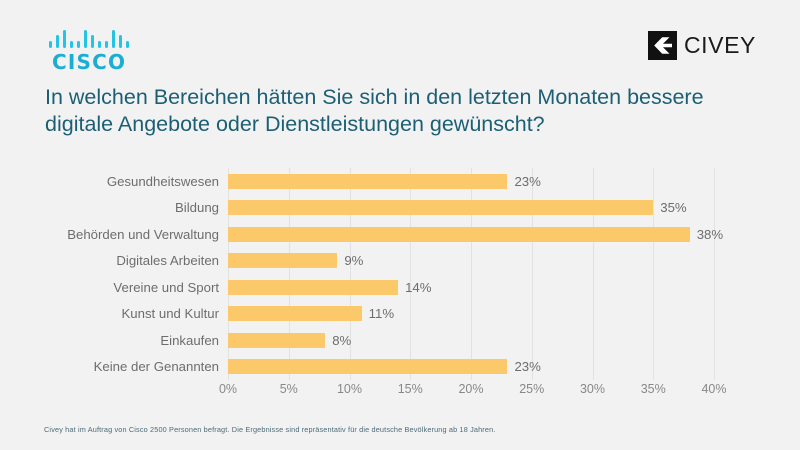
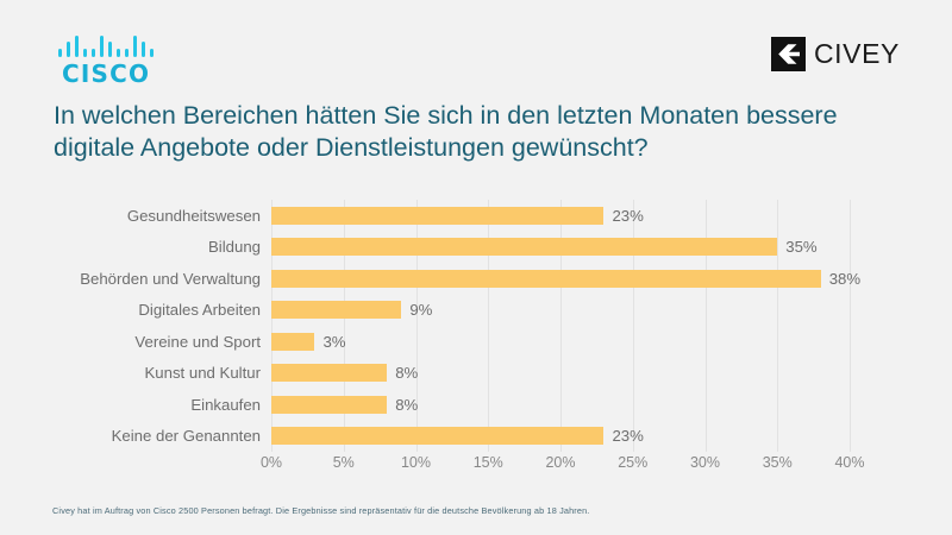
Vereine und Sport: 14% -> 3%
Kunst und Kultur: 11% -> 8%
